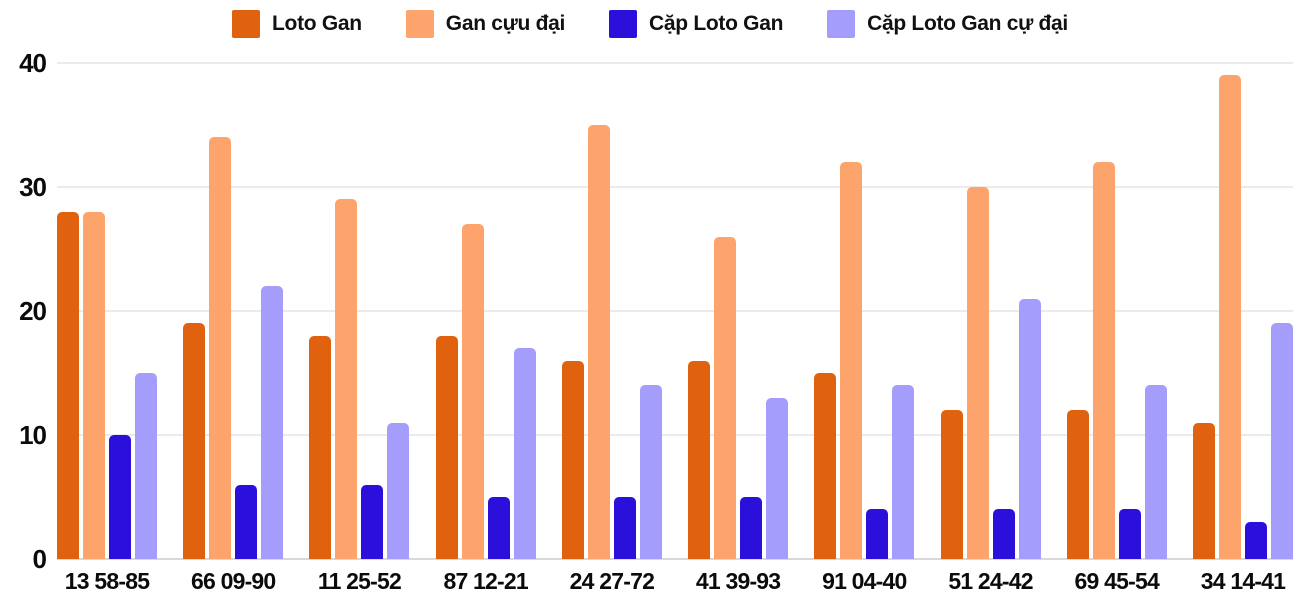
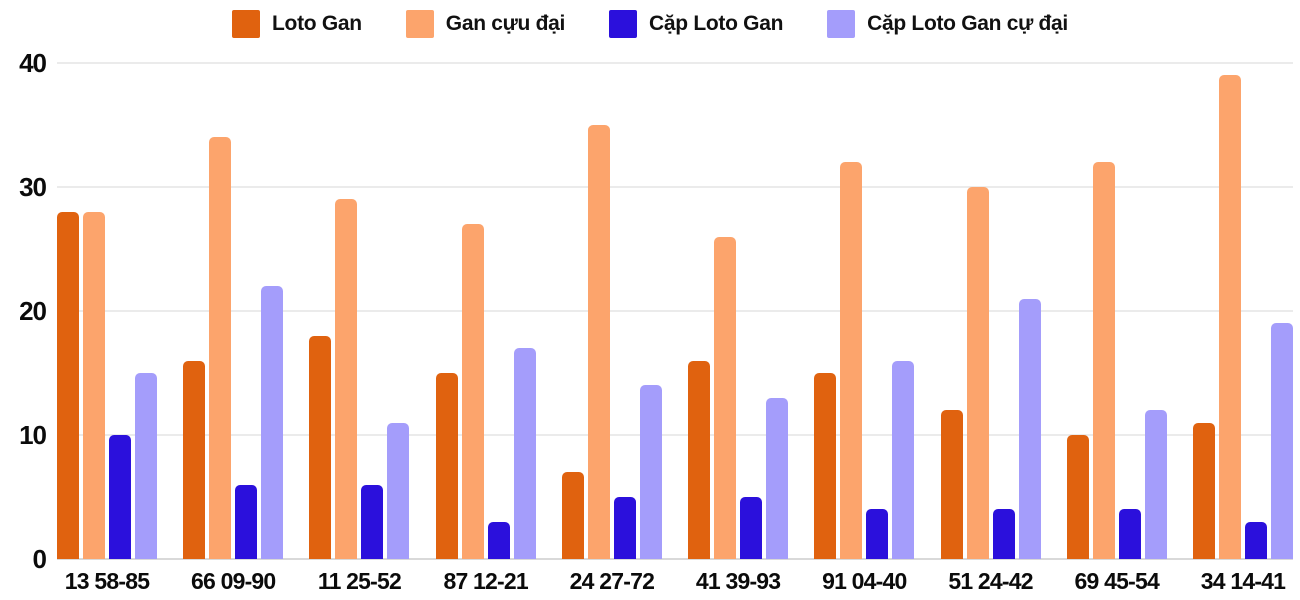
Loto Gan/66 09-90: 19 -> 16
Loto Gan/87 12-21: 18 -> 15
Cặp Loto Gan/87 12-21: 5 -> 3
Loto Gan/24 27-72: 16 -> 7
Cặp Loto Gan cự đại/91 04-40: 14 -> 16
Loto Gan/69 45-54: 12 -> 10
Cặp Loto Gan cự đại/69 45-54: 14 -> 12
